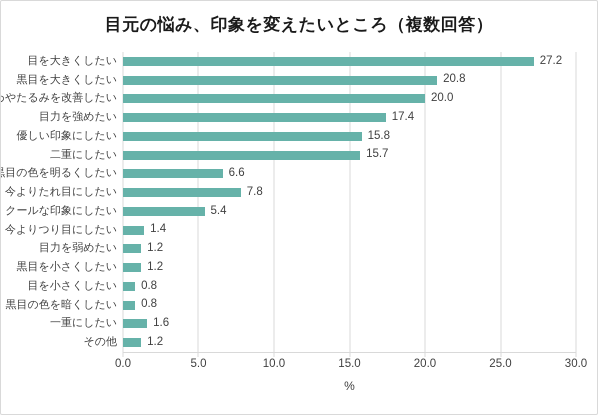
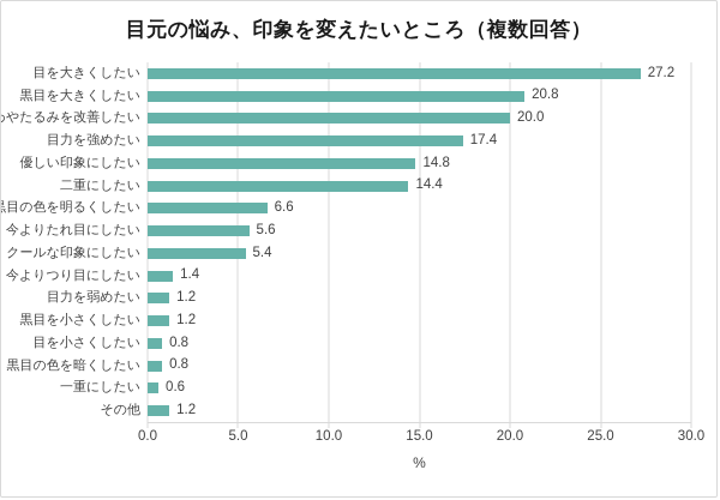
優しい印象にしたい: 15.8 -> 14.8
二重にしたい: 15.7 -> 14.4
今よりたれ目にしたい: 7.8 -> 5.6
一重にしたい: 1.6 -> 0.6
